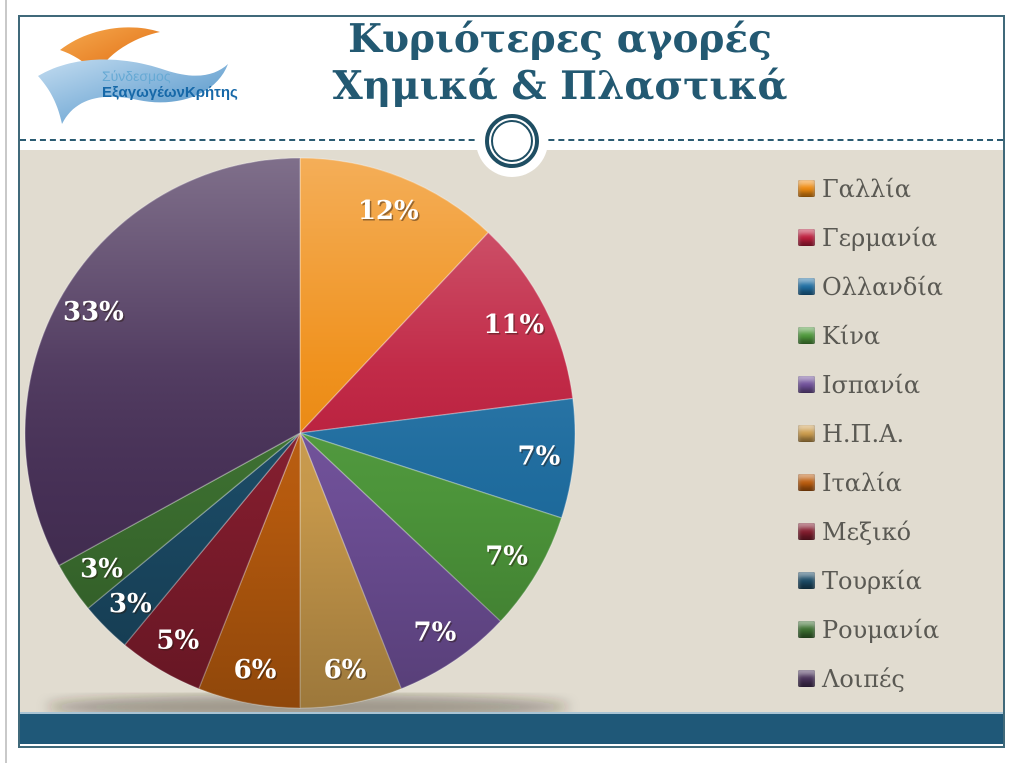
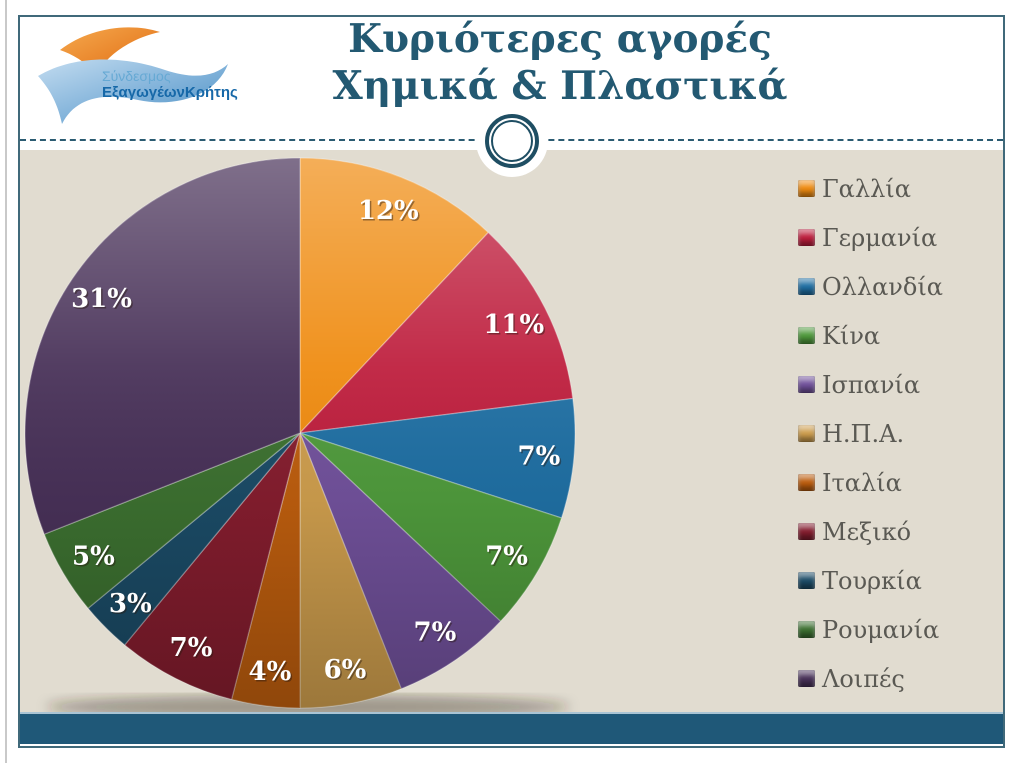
Ιταλία: 6% -> 4%
Μεξικό: 5% -> 7%
Ρουμανία: 3% -> 5%
Λοιπές: 33% -> 31%
